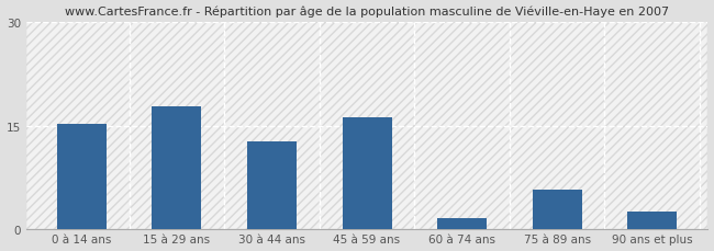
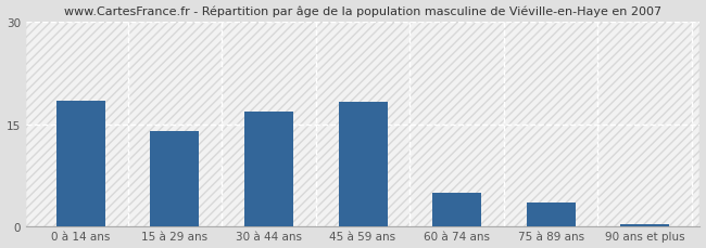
0 à 14 ans: 15.2 -> 18.5
15 à 29 ans: 17.8 -> 14.0
30 à 44 ans: 12.8 -> 16.8
45 à 59 ans: 16.2 -> 18.2
60 à 74 ans: 1.6 -> 5.0
75 à 89 ans: 5.8 -> 3.5
90 ans et plus: 2.6 -> 0.3
